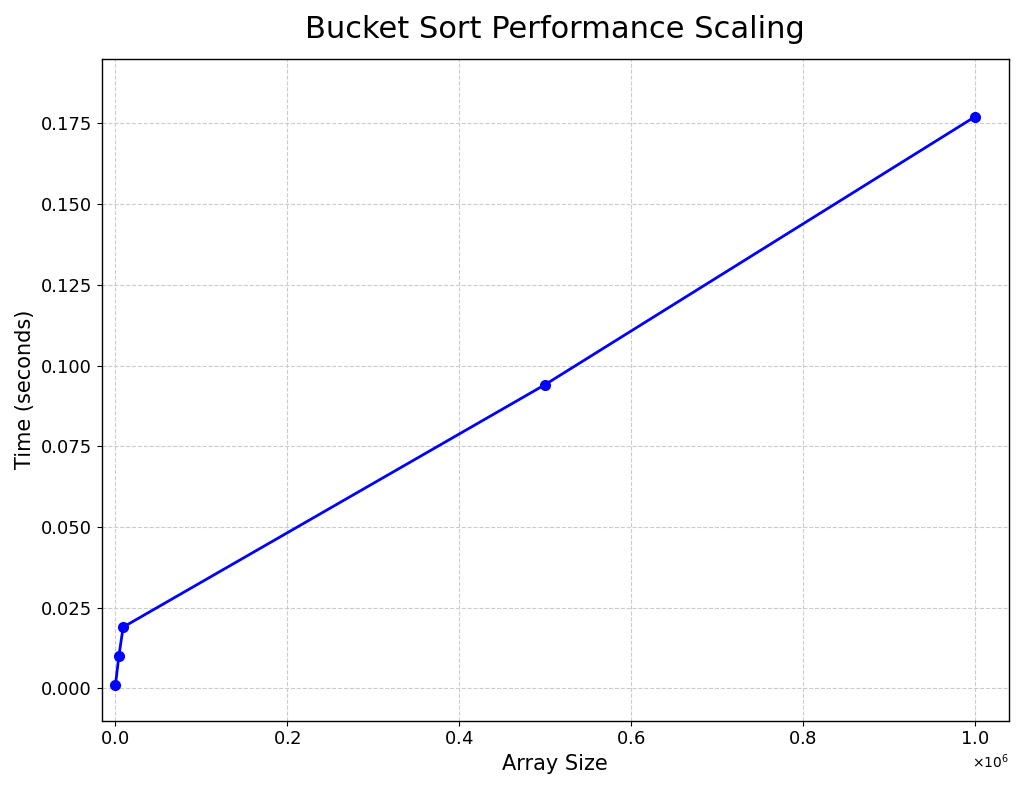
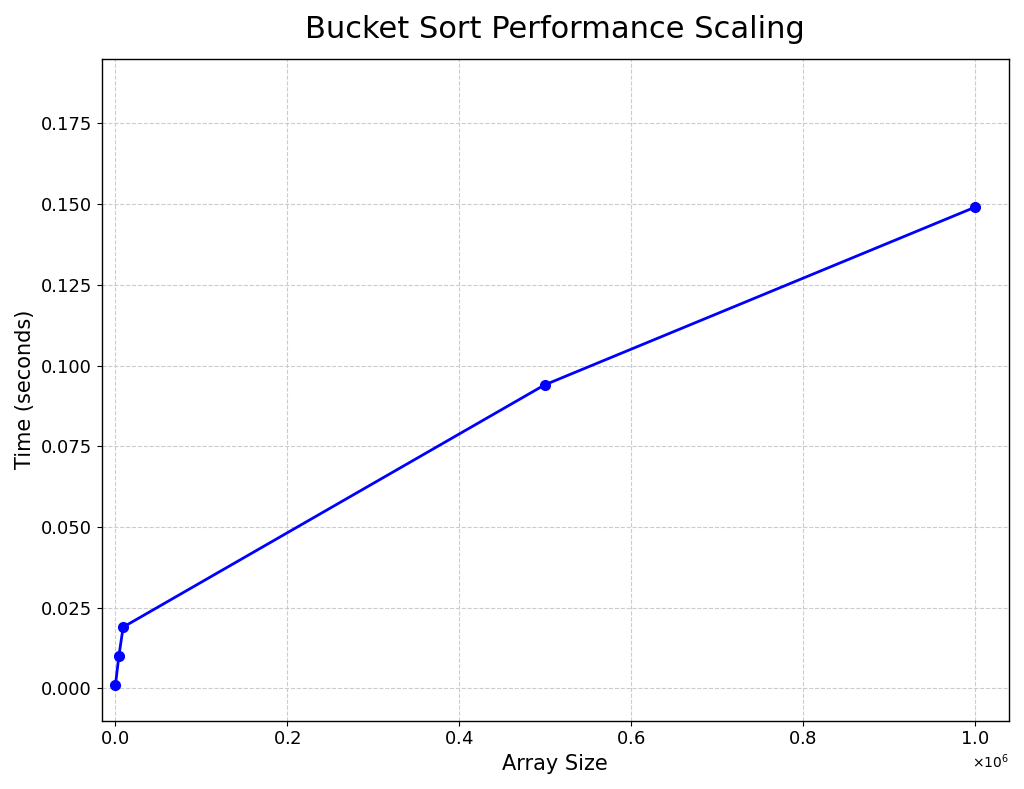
1.0: 0.177 -> 0.149
